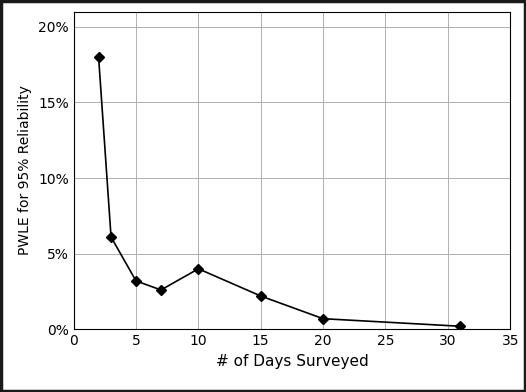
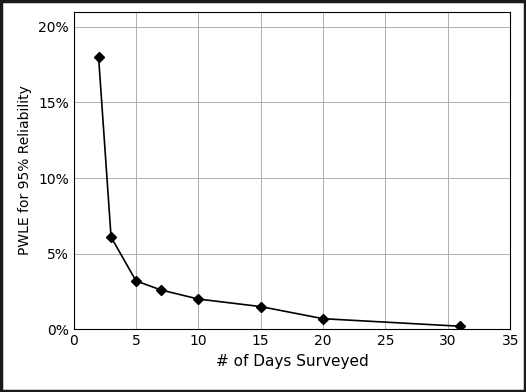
10: 4.0% -> 2.0%
15: 2.2% -> 1.5%
